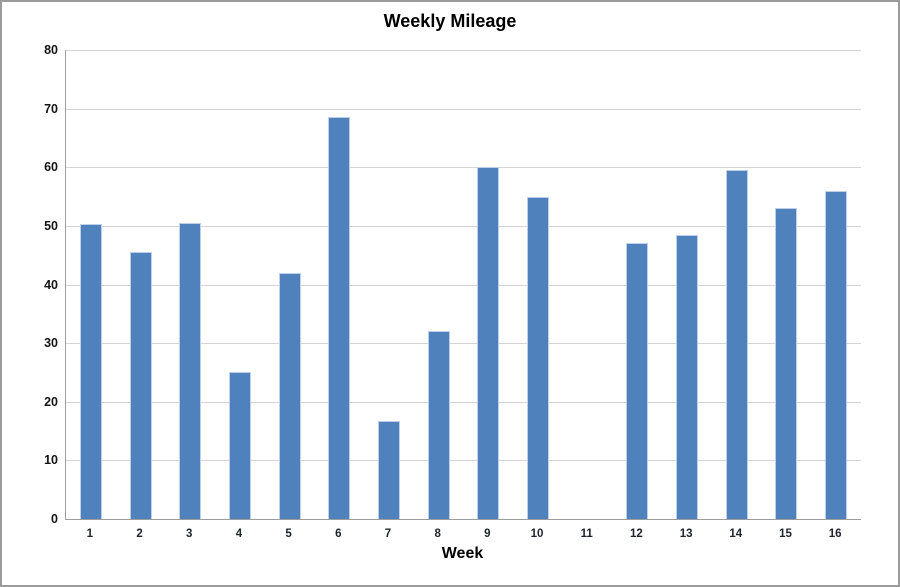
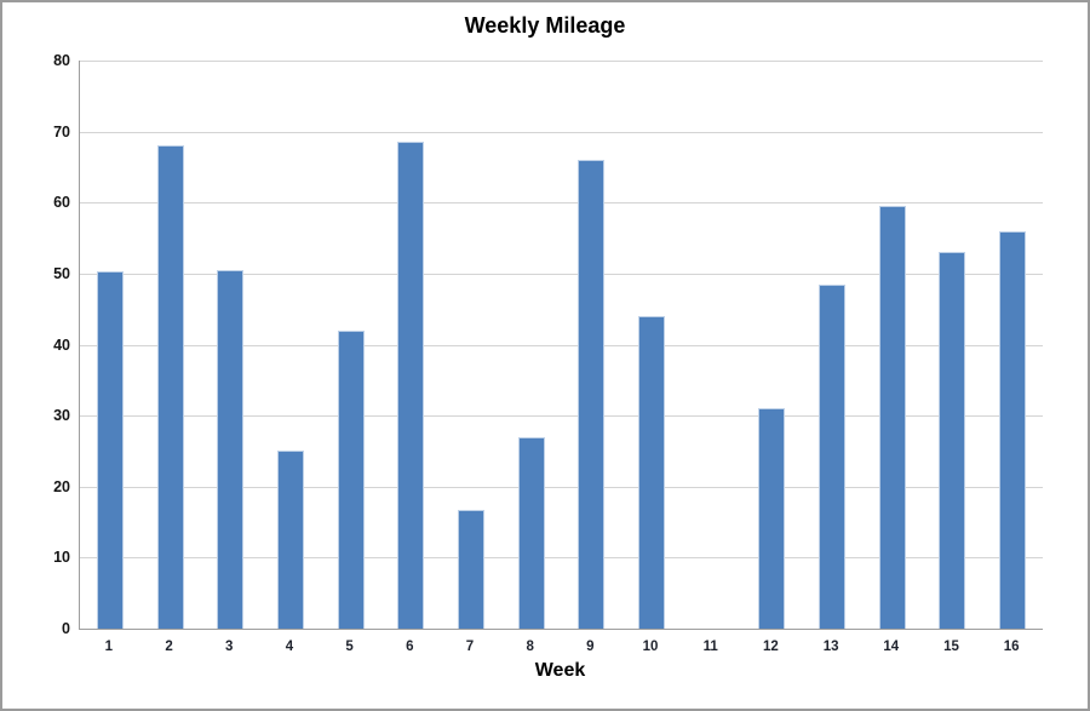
2: 46 -> 68
8: 32 -> 27
9: 60 -> 66
10: 55 -> 44
12: 47 -> 31
